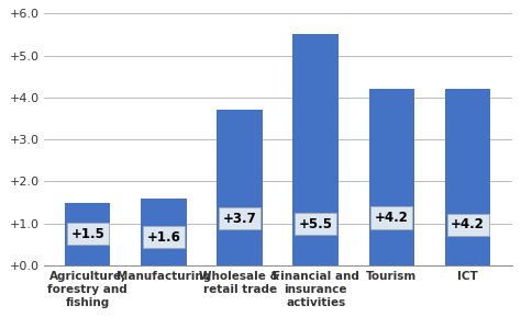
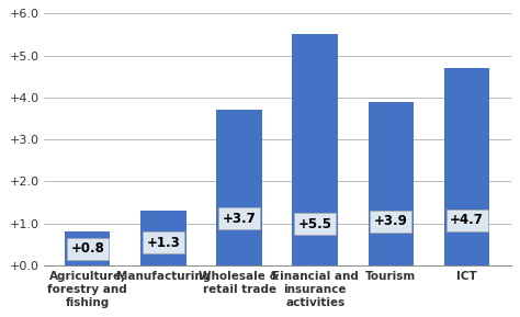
Agriculture, forestry and fishing: +1.5 -> +0.8
Manufacturing: +1.6 -> +1.3
Tourism: +4.2 -> +3.9
ICT: +4.2 -> +4.7
